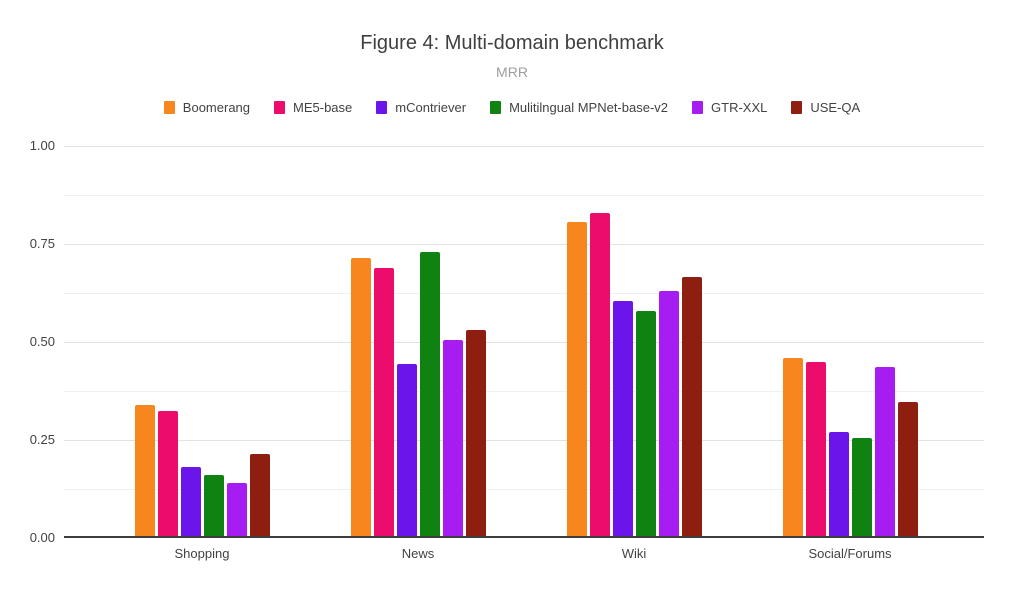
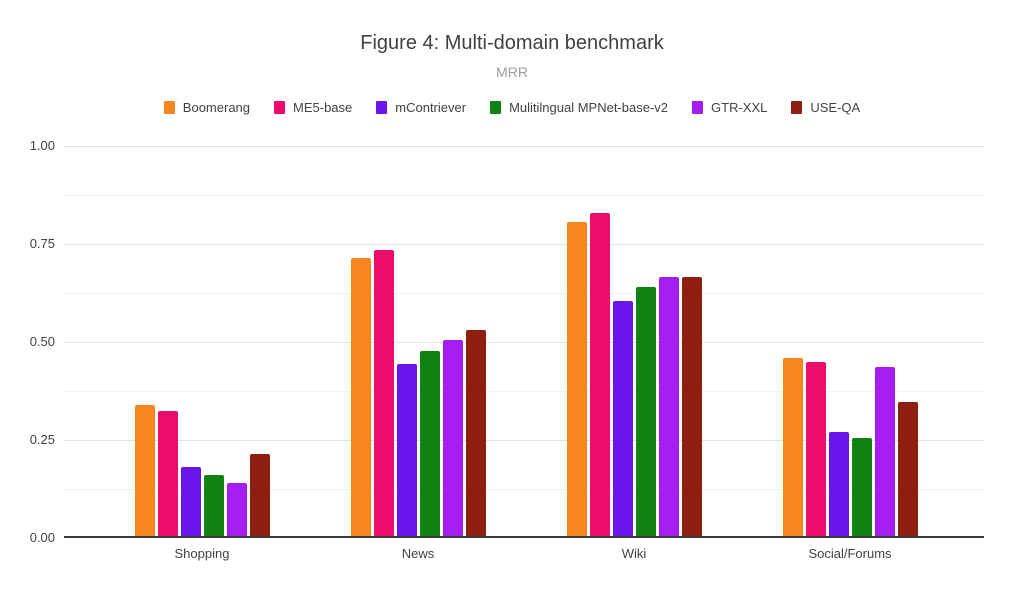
ME5-base/News: 0.69 -> 0.73
Mulitilngual MPNet-base-v2/News: 0.73 -> 0.48
Mulitilngual MPNet-base-v2/Wiki: 0.58 -> 0.64
GTR-XXL/Wiki: 0.63 -> 0.67
